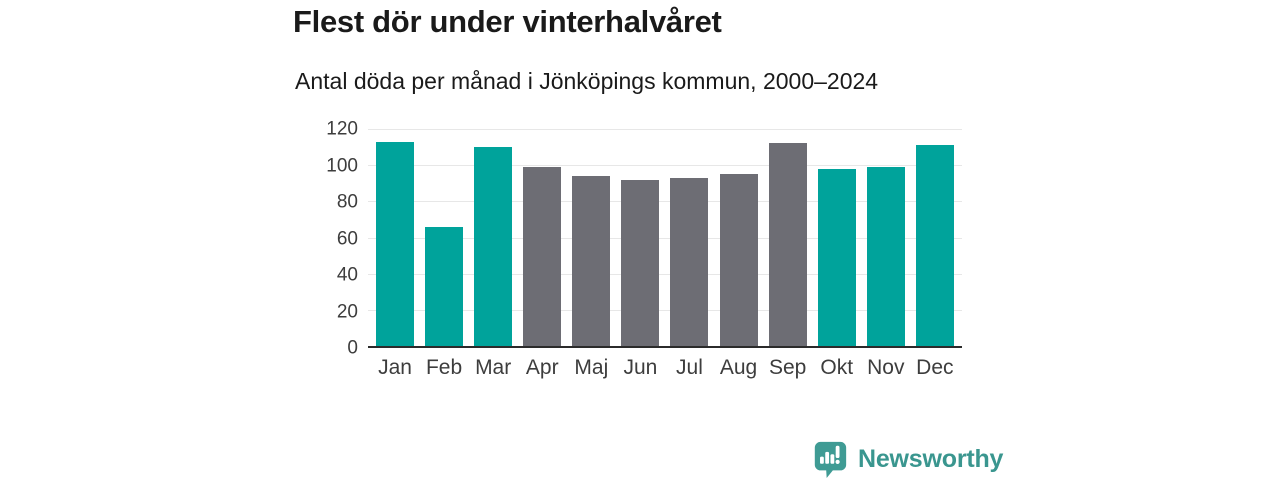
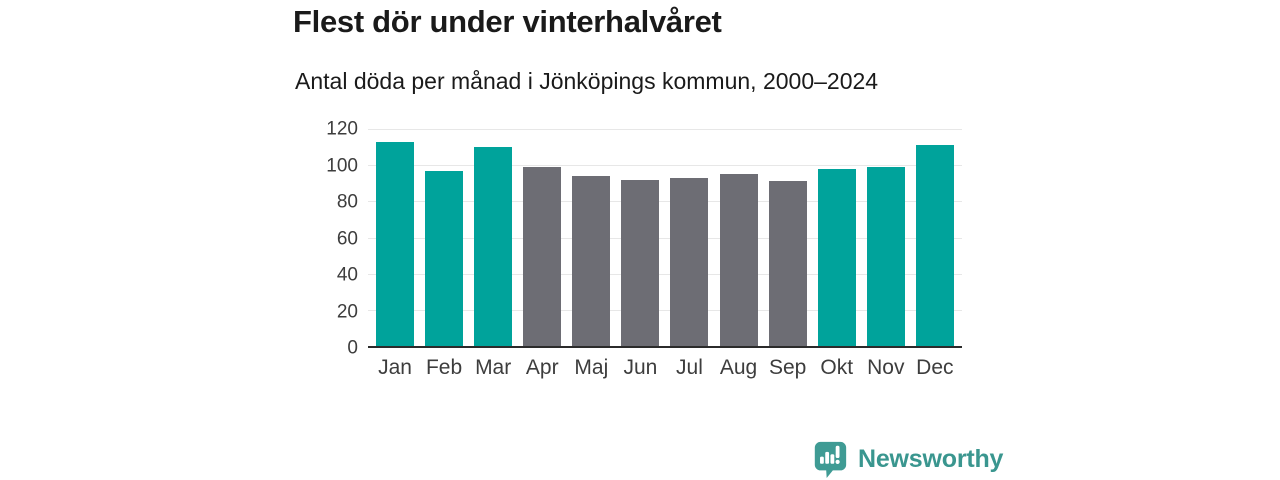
Feb: 66 -> 97
Sep: 112 -> 91
